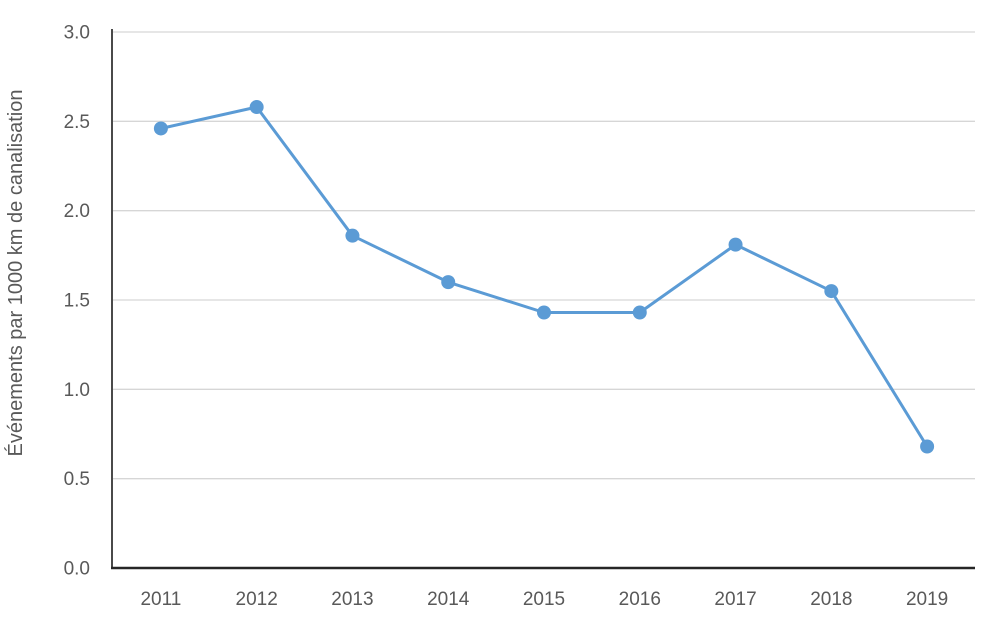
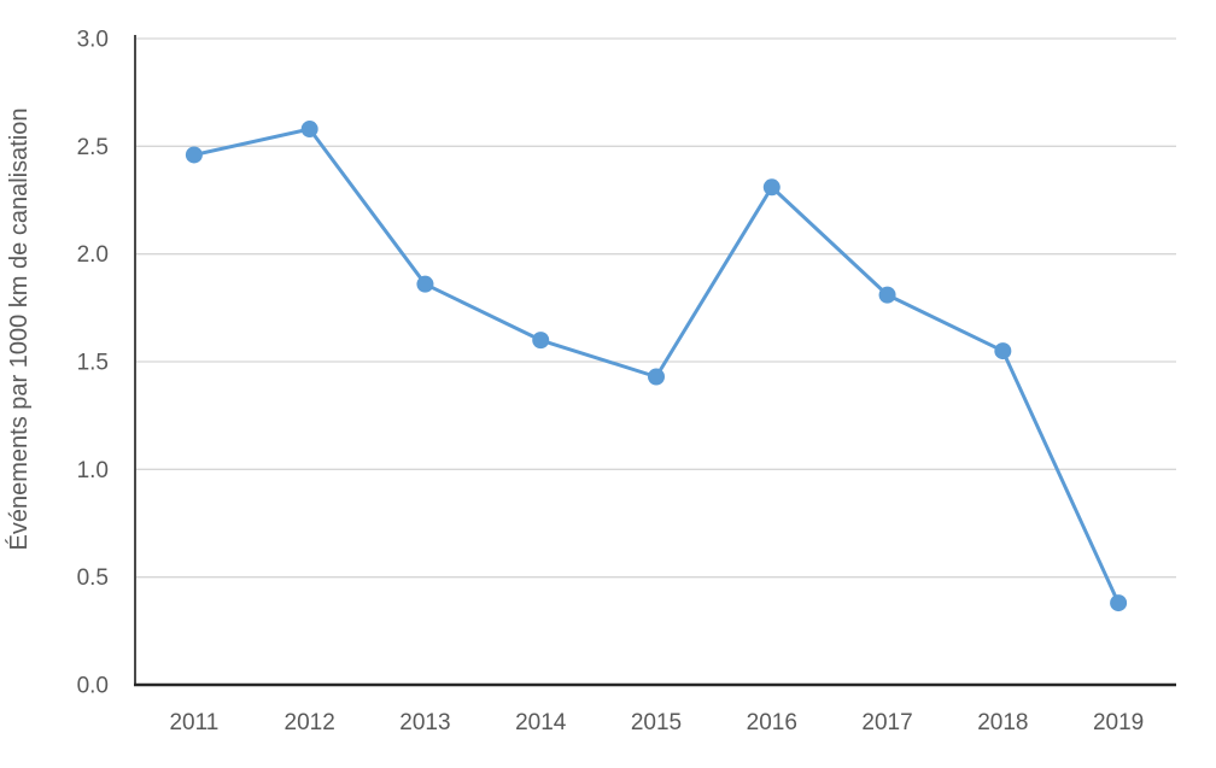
2016: 1.43 -> 2.31
2019: 0.68 -> 0.38
